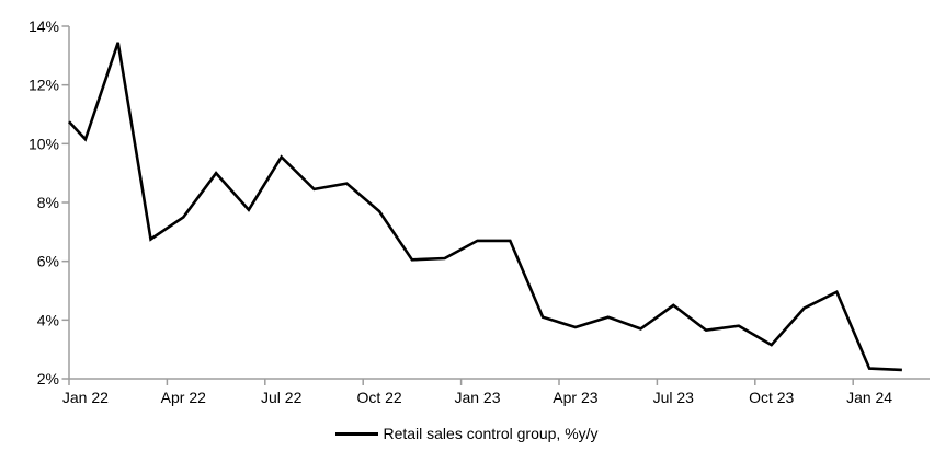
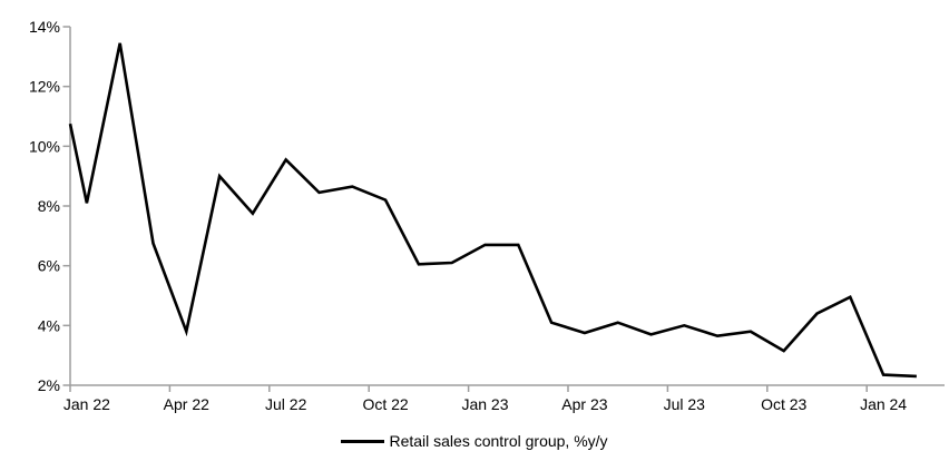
Jan 22: 10.2% -> 8.1%
Apr 22: 7.5% -> 3.8%
Oct 22: 7.7% -> 8.2%
Jul 23: 4.5% -> 4.0%
